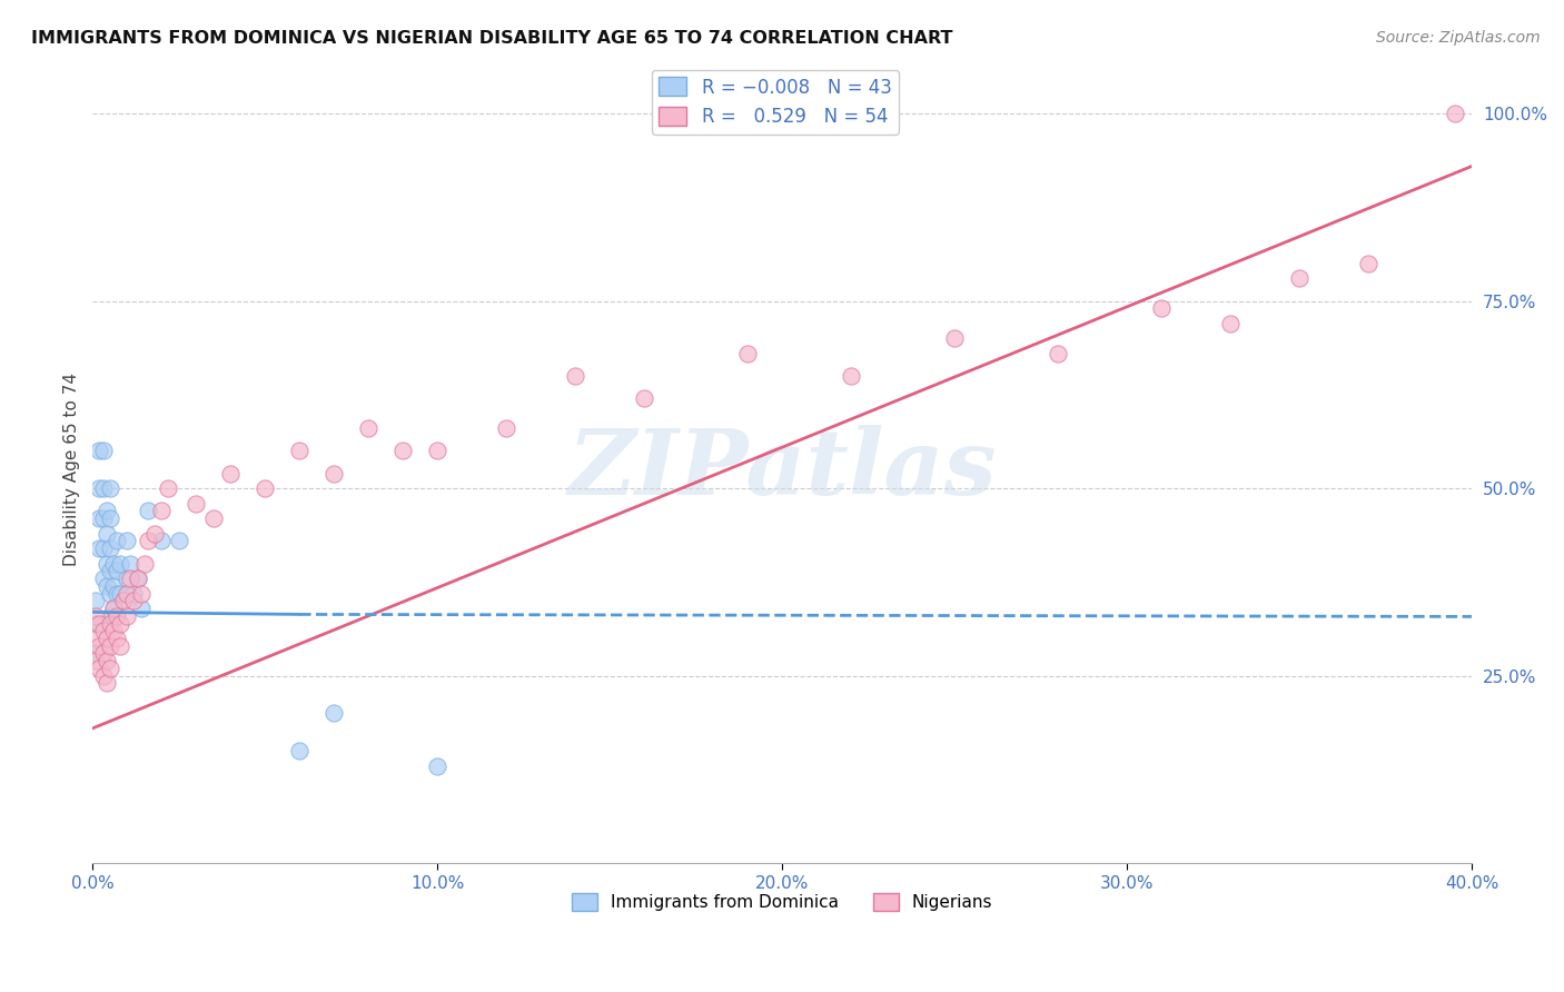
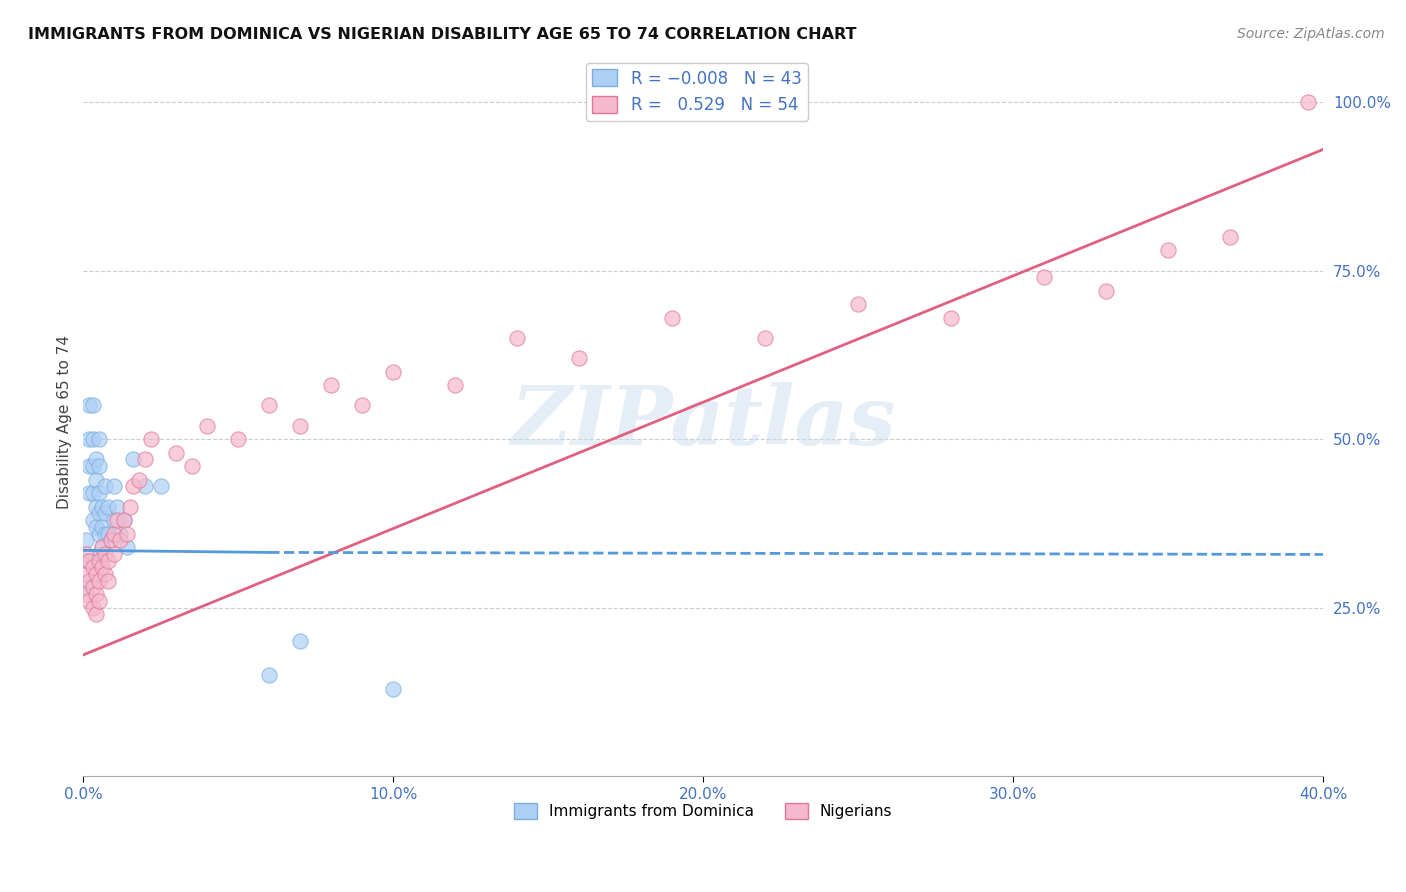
Nigerians/10.0%: 55% -> 60%
